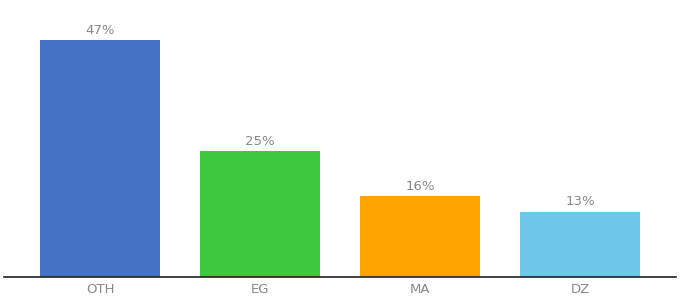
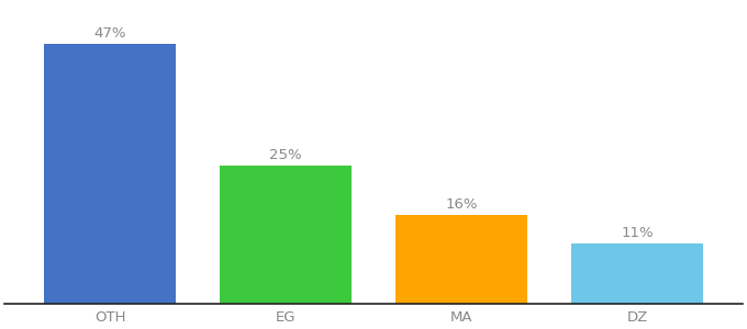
DZ: 13% -> 11%
